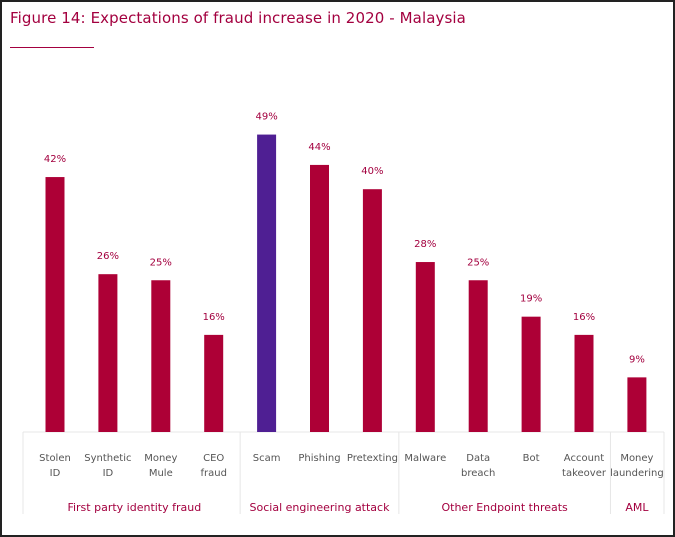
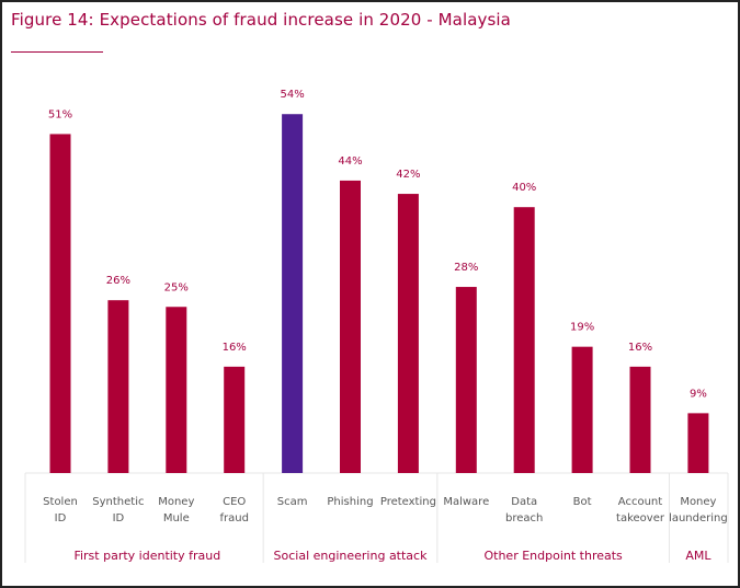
Stolen ID: 42% -> 51%
Scam: 49% -> 54%
Pretexting: 40% -> 42%
Data breach: 25% -> 40%
